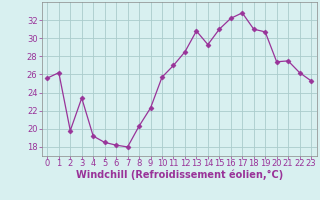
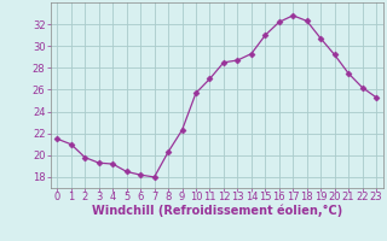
0: 25.6 -> 21.5
1: 26.2 -> 21.0
3: 23.4 -> 19.3
13: 30.8 -> 28.7
18: 31.0 -> 32.3
20: 27.4 -> 29.2
